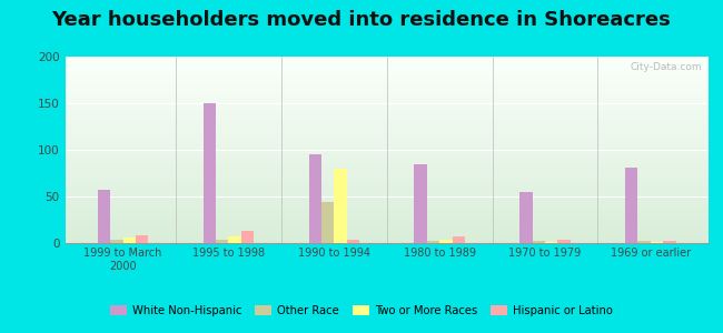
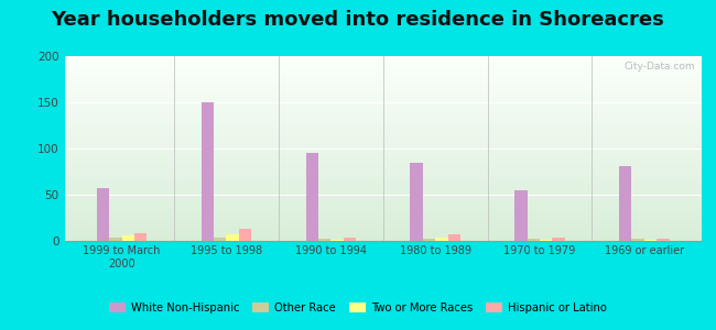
Other Race/1990 to 1994: 44 -> 2
Two or More Races/1990 to 1994: 80 -> 1
